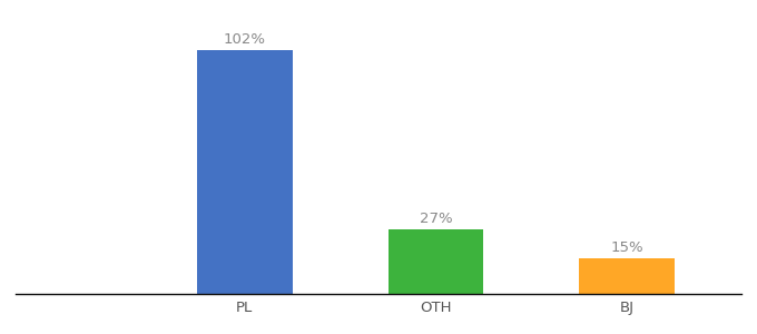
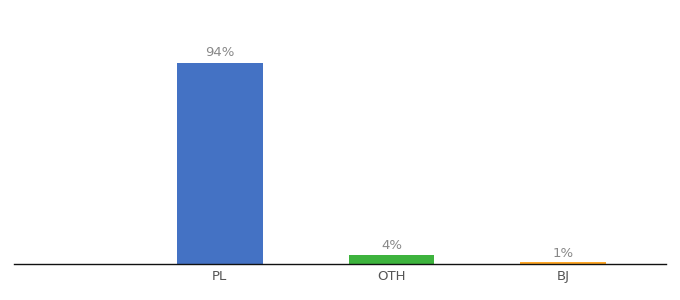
PL: 102% -> 94%
OTH: 27% -> 4%
BJ: 15% -> 1%
